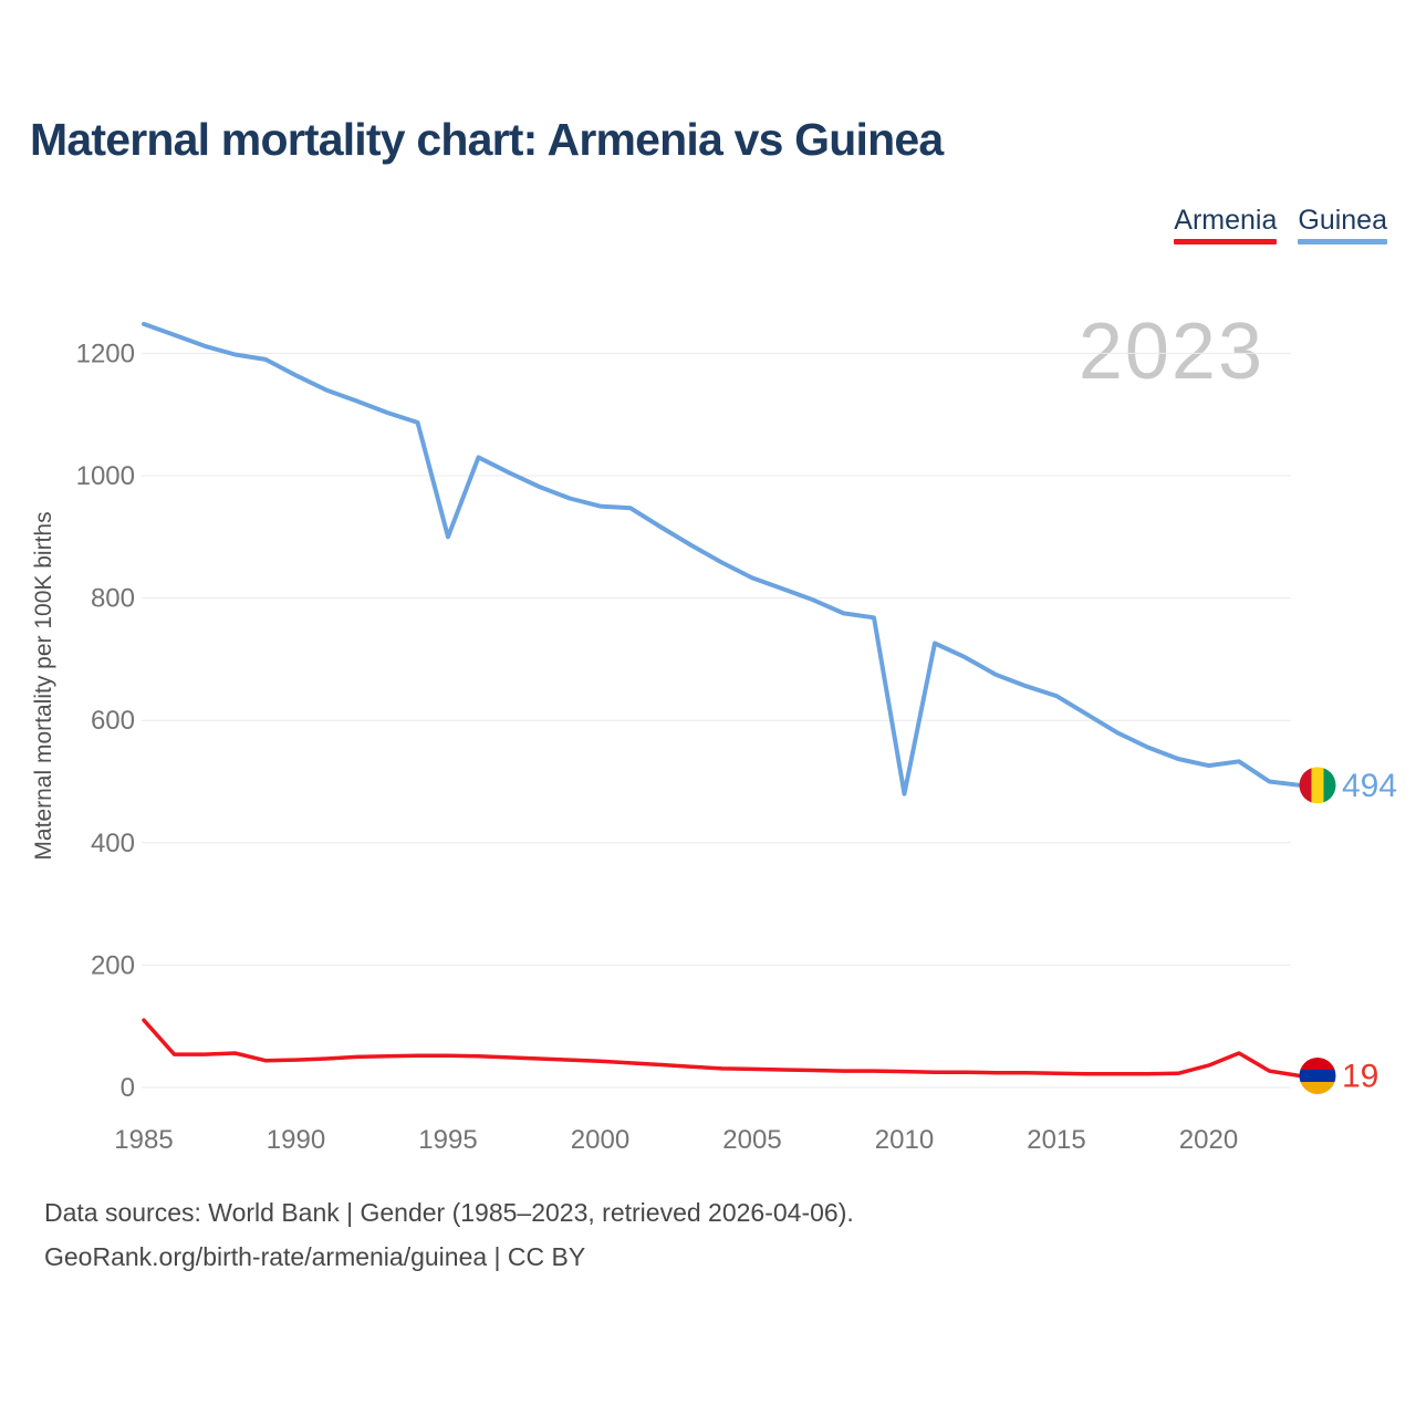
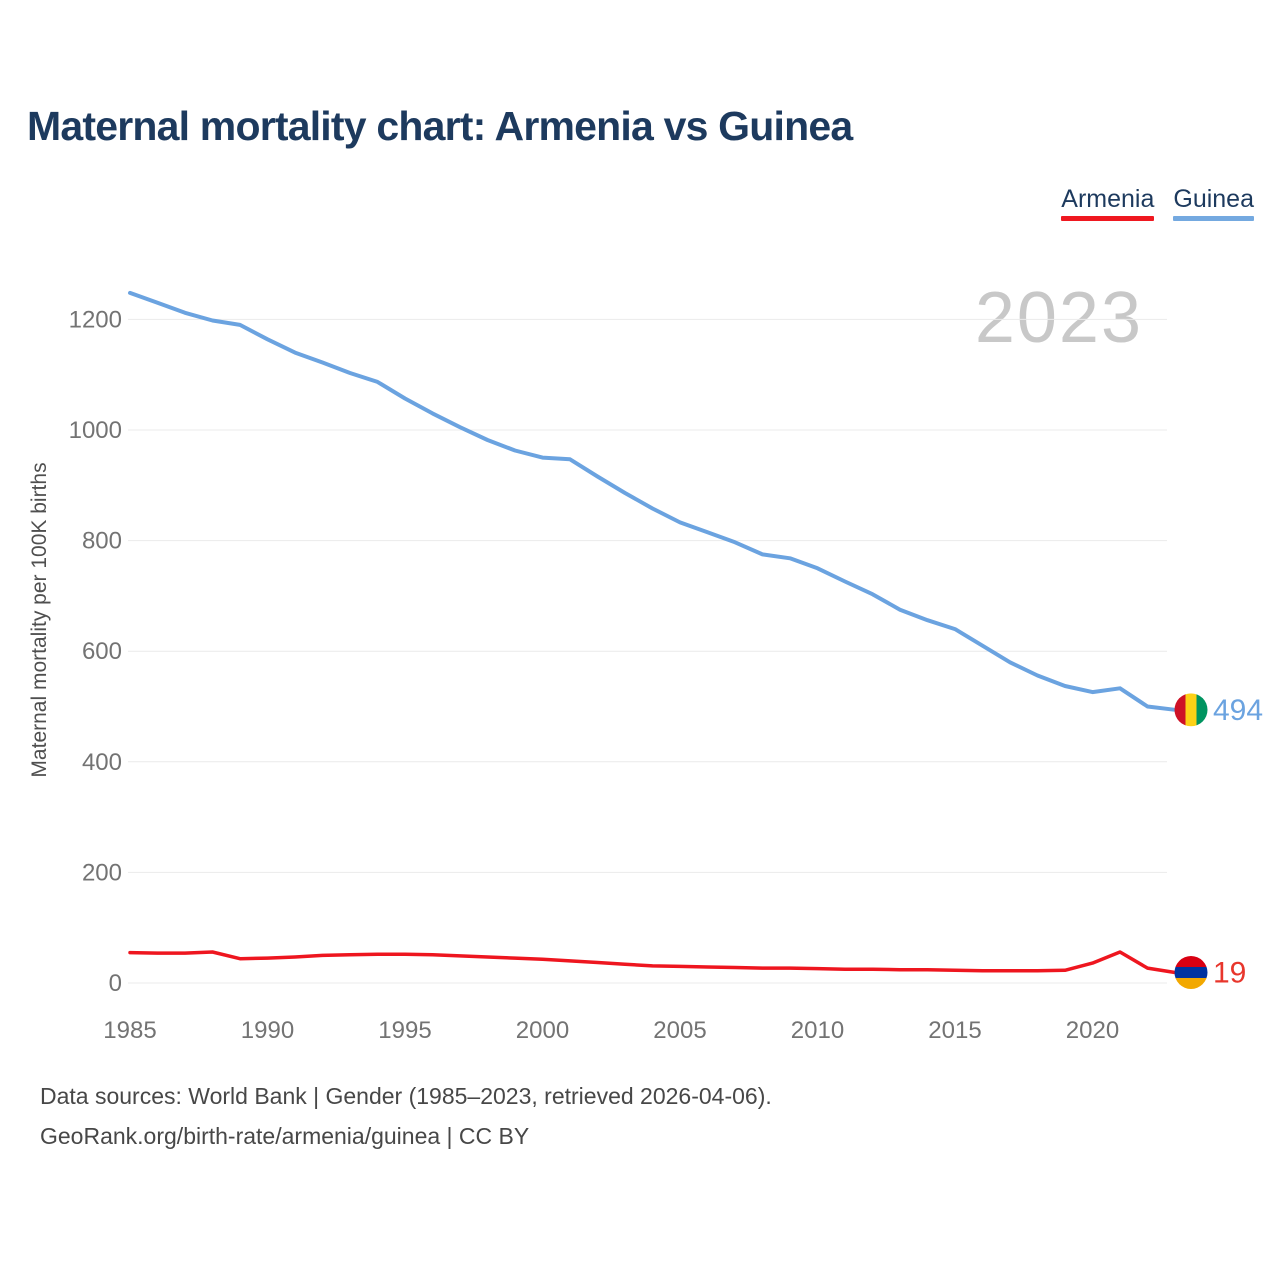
Armenia/1985: 110 -> 60
Guinea/1995: 900 -> 1060
Guinea/2010: 480 -> 750
